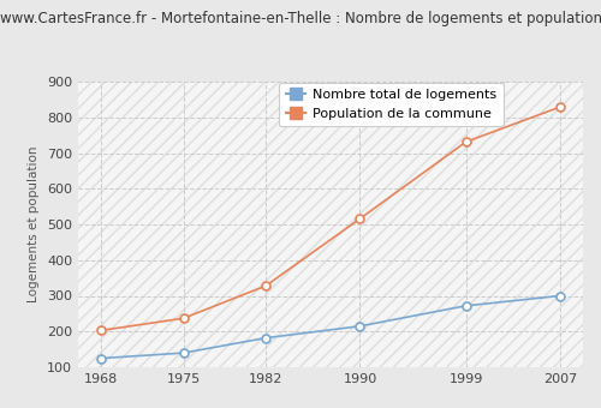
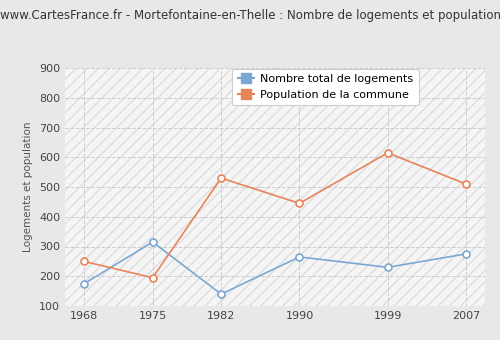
Nombre total de logements/1968: 125 -> 175
Population de la commune/1968: 203 -> 250
Nombre total de logements/1975: 140 -> 315
Population de la commune/1975: 237 -> 195
Nombre total de logements/1982: 182 -> 140
Population de la commune/1982: 328 -> 530
Nombre total de logements/1990: 215 -> 265
Population de la commune/1990: 516 -> 445
Nombre total de logements/1999: 272 -> 230
Population de la commune/1999: 731 -> 615
Nombre total de logements/2007: 300 -> 275
Population de la commune/2007: 829 -> 510
